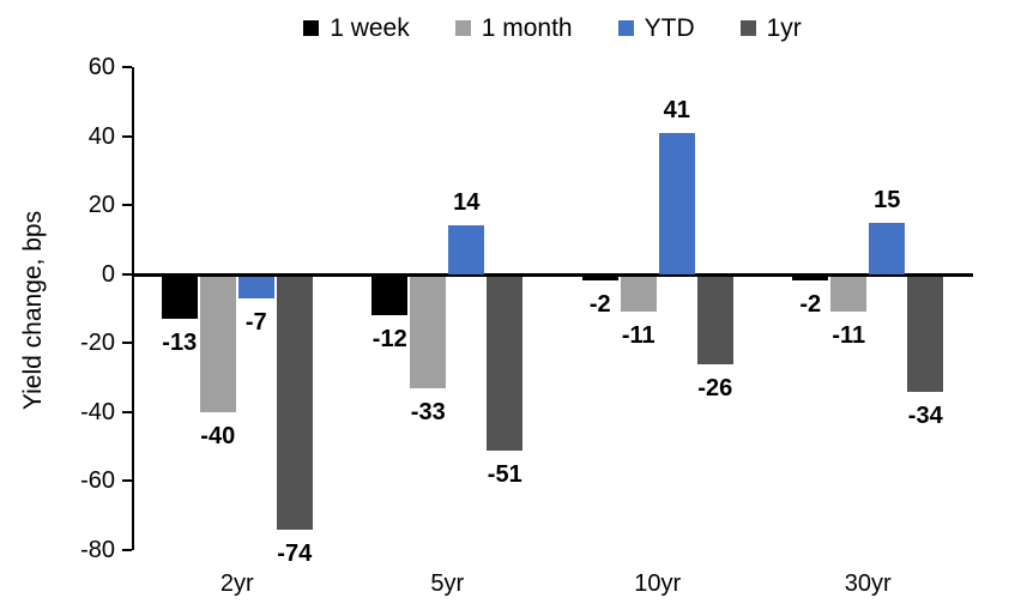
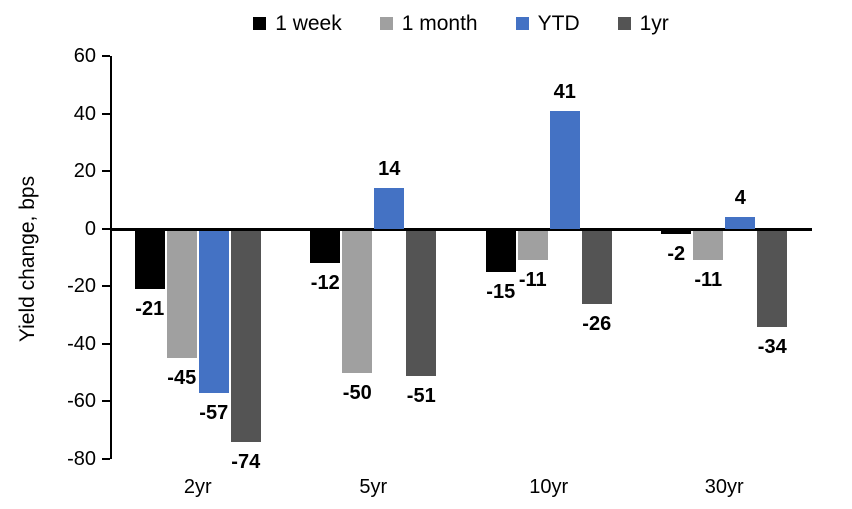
1 week/2yr: -13 -> -21
1 month/2yr: -40 -> -45
YTD/2yr: -7 -> -57
1 month/5yr: -33 -> -50
1 week/10yr: -2 -> -15
YTD/30yr: 15 -> 4
